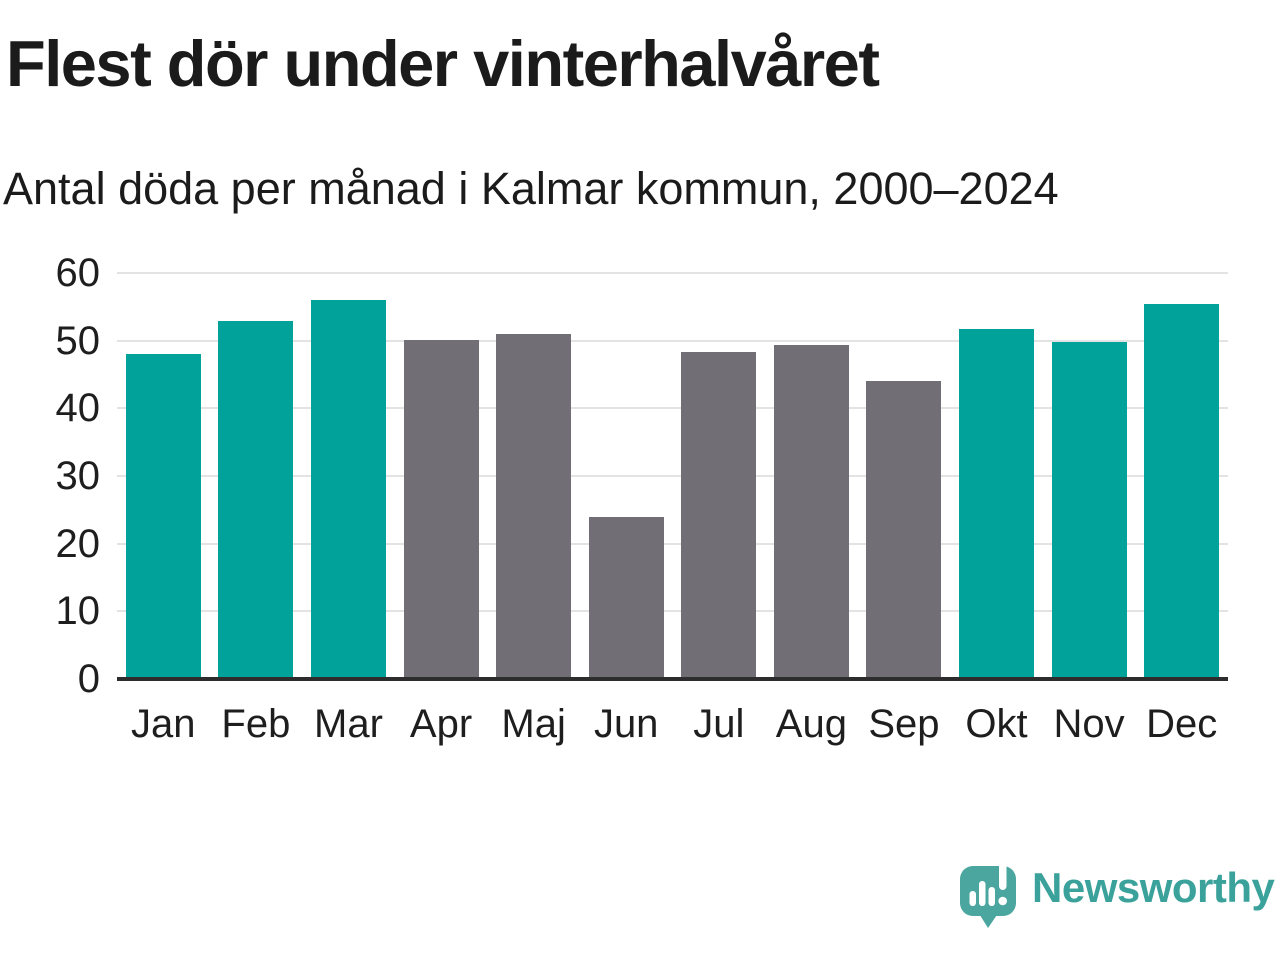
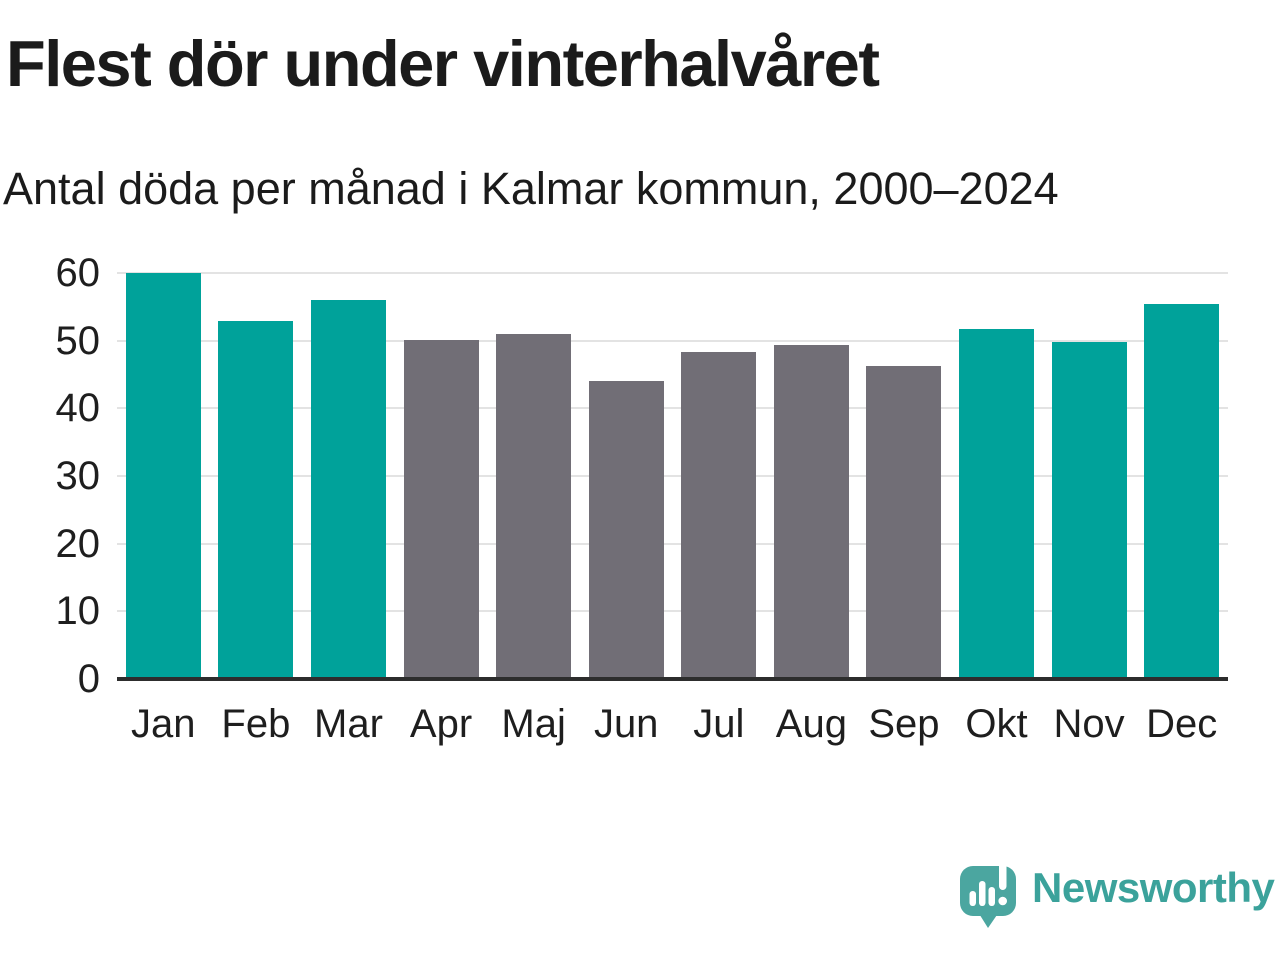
Jan: 48 -> 60
Jun: 24 -> 44
Sep: 44 -> 46
